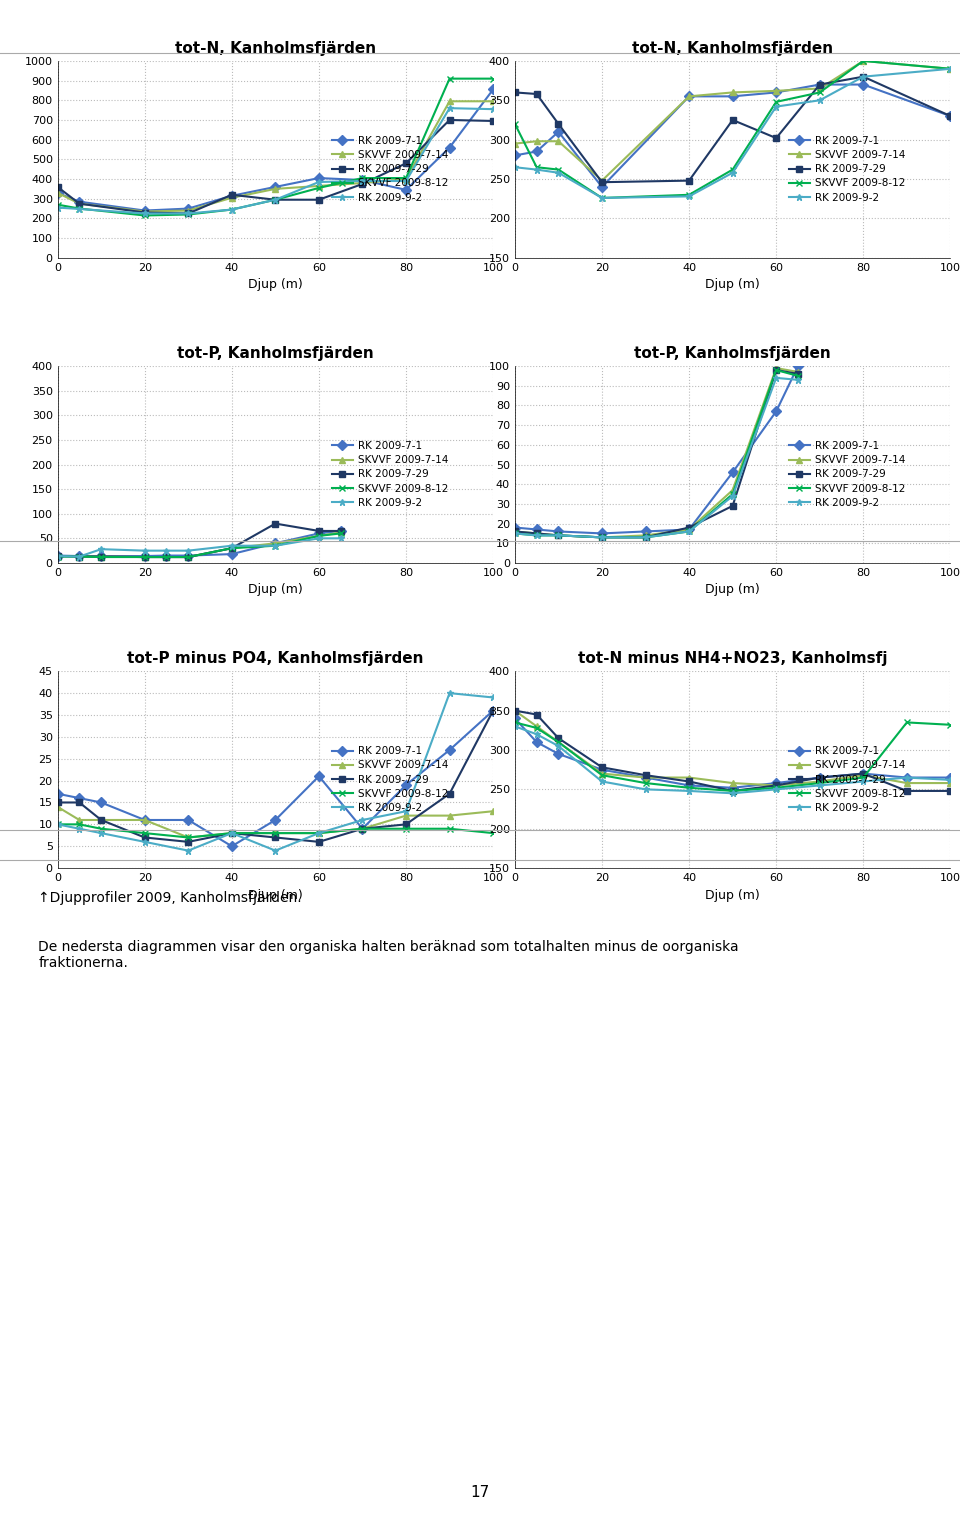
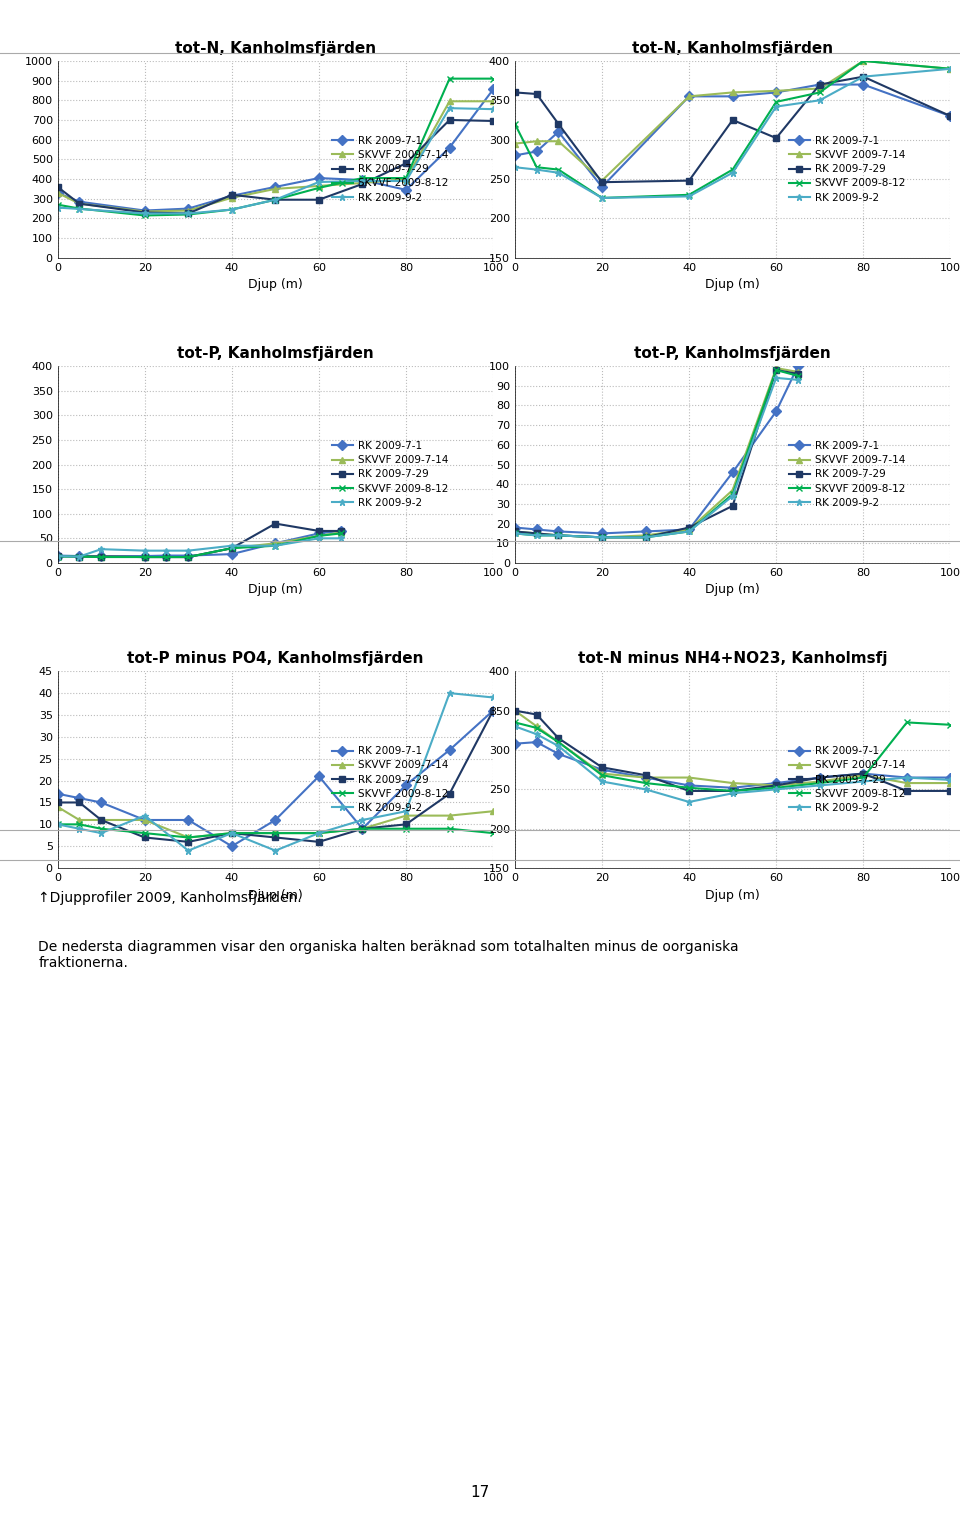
tot-P minus PO4, Kanholmsfjärden/RK 2009-9-2/20: 6 -> 12
tot-N minus NH4+NO23, Kanholmsfj/RK 2009-7-1/0: 340 -> 308
tot-N minus NH4+NO23, Kanholmsfj/RK 2009-7-29/40: 260 -> 248
tot-N minus NH4+NO23, Kanholmsfj/RK 2009-9-2/40: 248 -> 234
